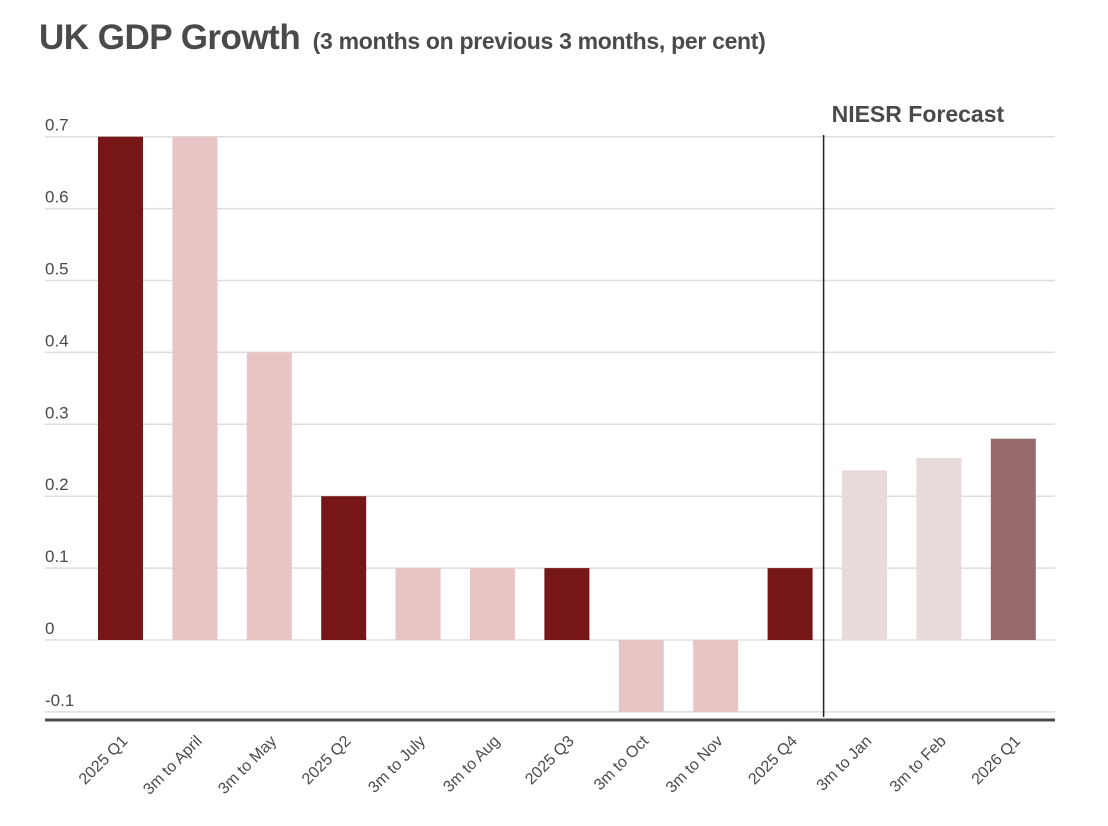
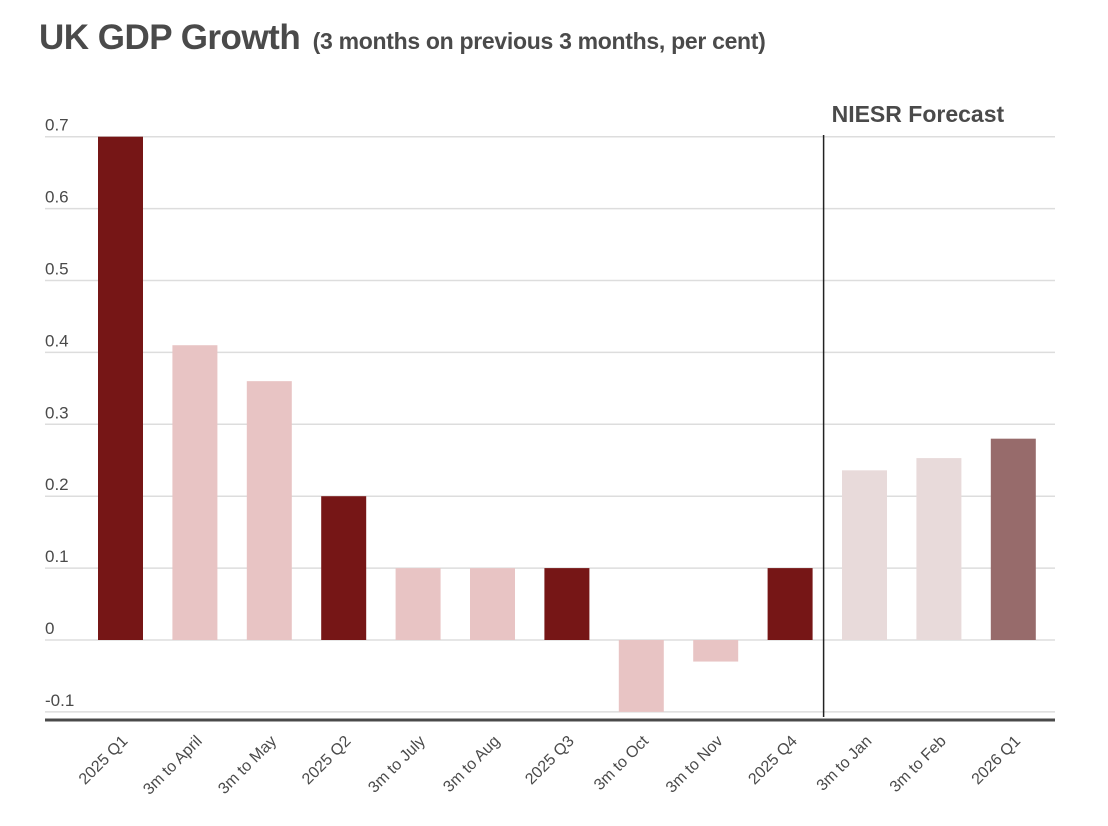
3m to April: 0.70 -> 0.41
3m to May: 0.40 -> 0.36
3m to Nov: -0.10 -> -0.03
